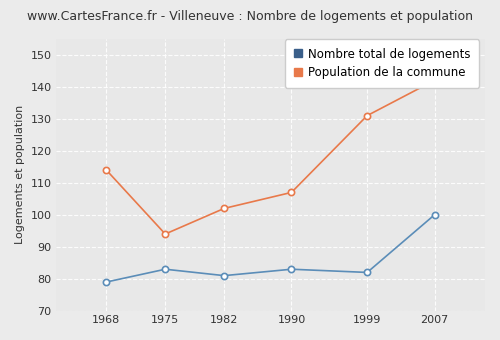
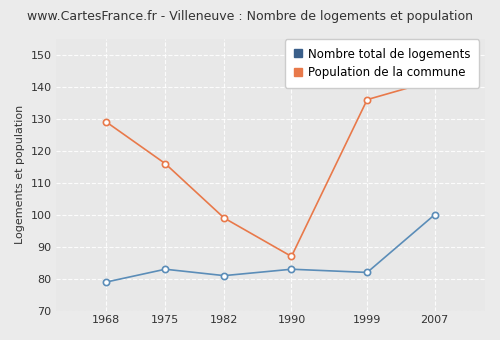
Population de la commune/1968: 114 -> 129
Population de la commune/1975: 94 -> 116
Population de la commune/1982: 102 -> 99
Population de la commune/1990: 107 -> 87
Population de la commune/1999: 131 -> 136
